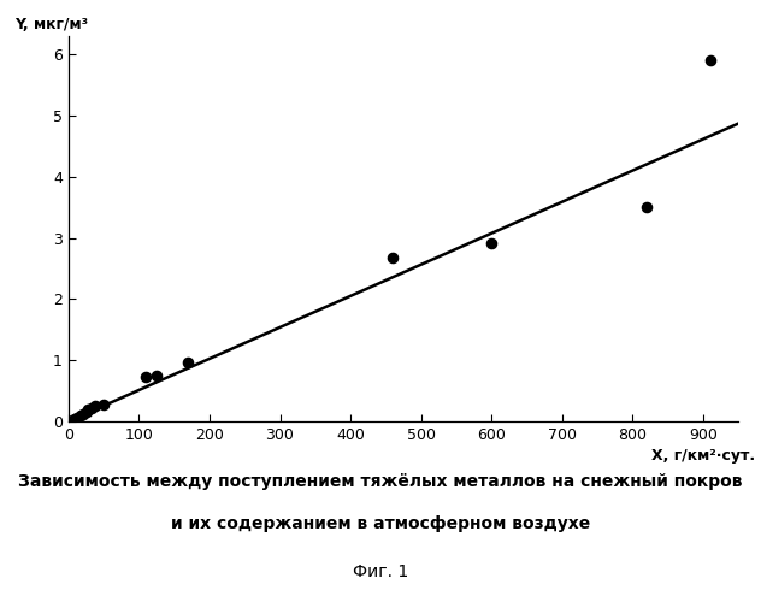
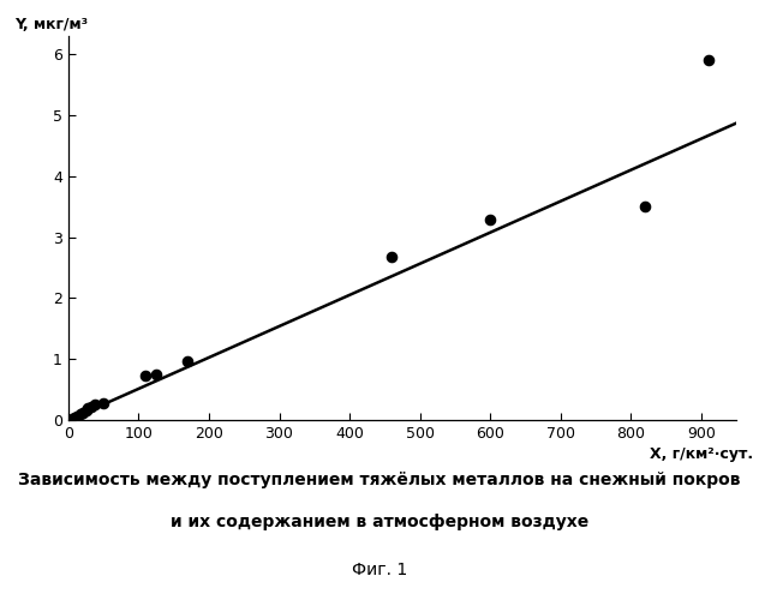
600: 2.92 -> 3.28
